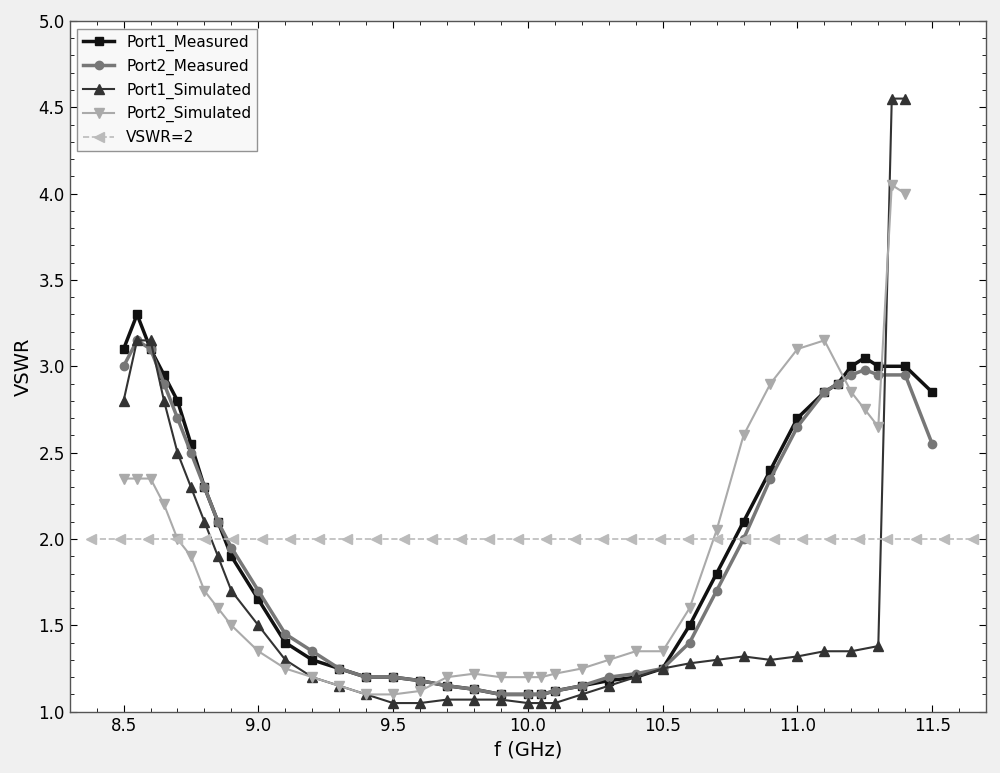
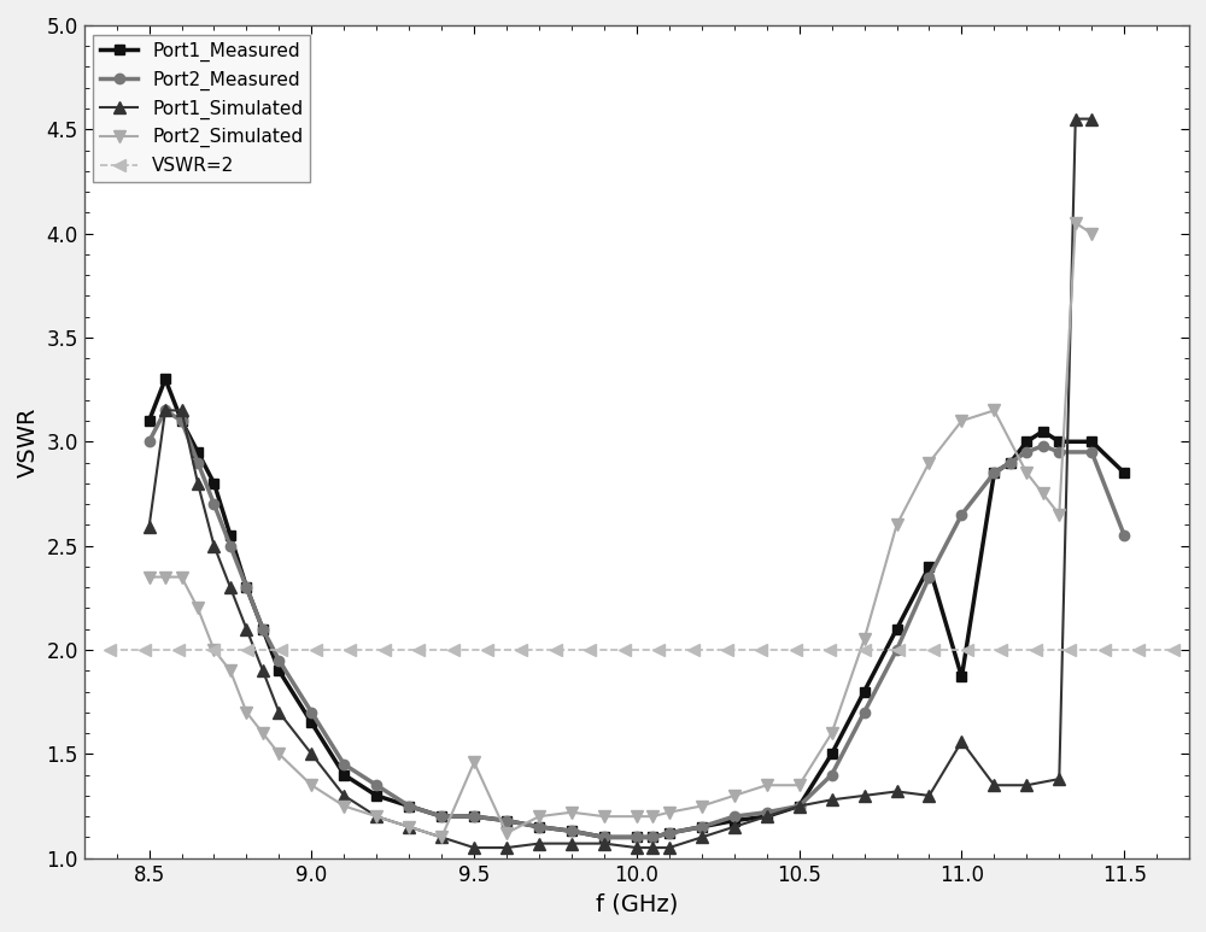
Port1_Simulated/8.5: 2.80 -> 2.59
Port2_Simulated/9.5: 1.10 -> 1.46
Port1_Measured/11.0: 2.70 -> 1.87
Port1_Simulated/11.0: 1.32 -> 1.56
